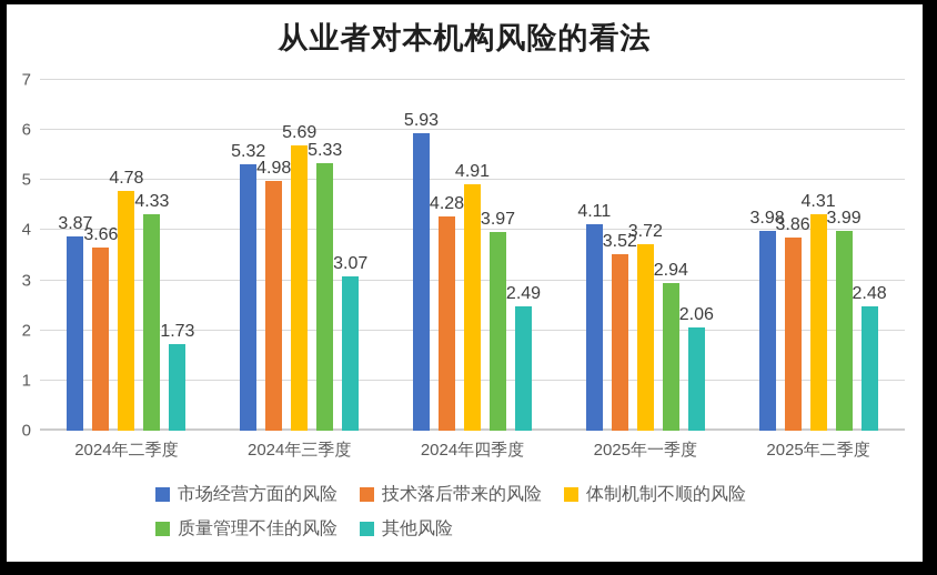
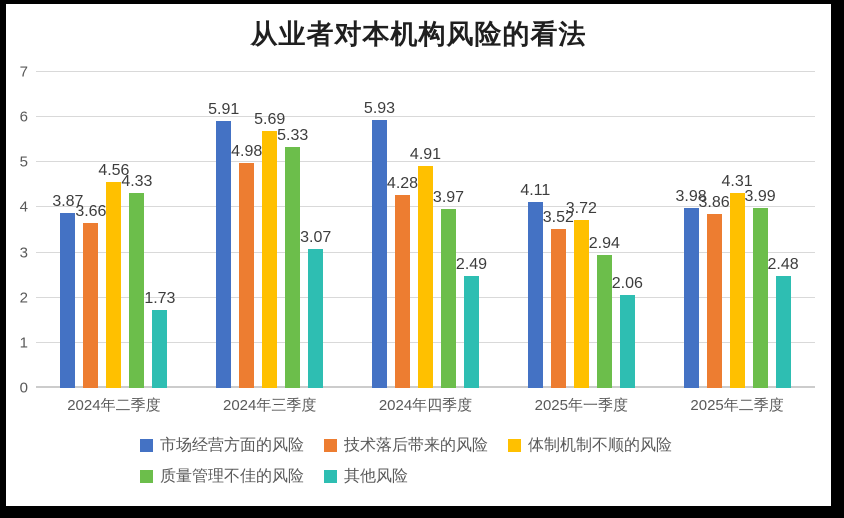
体制机制不顺的风险/2024年二季度: 4.78 -> 4.56
市场经营方面的风险/2024年三季度: 5.32 -> 5.91
